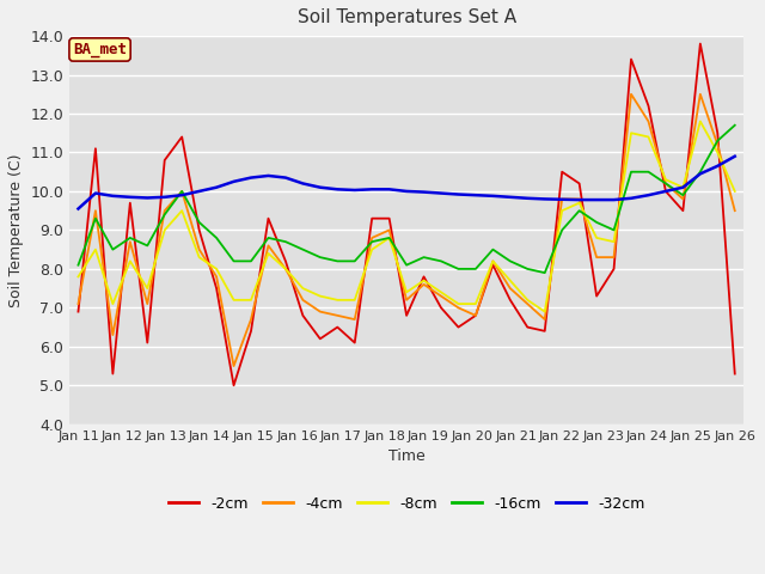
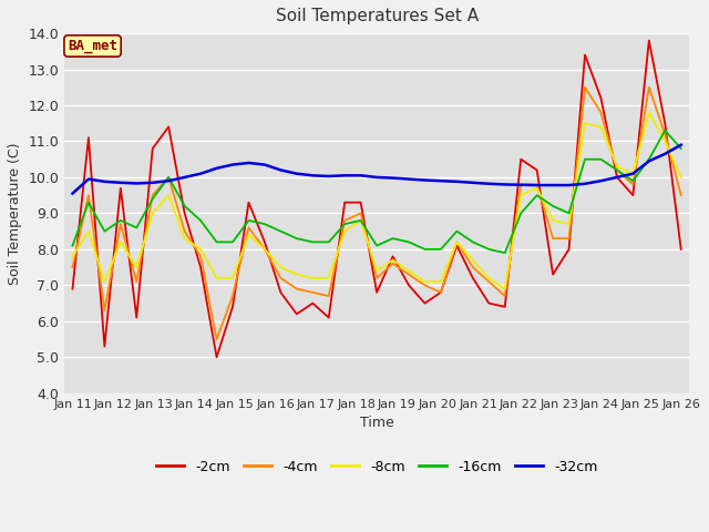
-4cm/Jan 11: 7.1 -> 7.5
-2cm/Jan 26: 5.3 -> 8.0
-16cm/Jan 26: 11.7 -> 10.8
